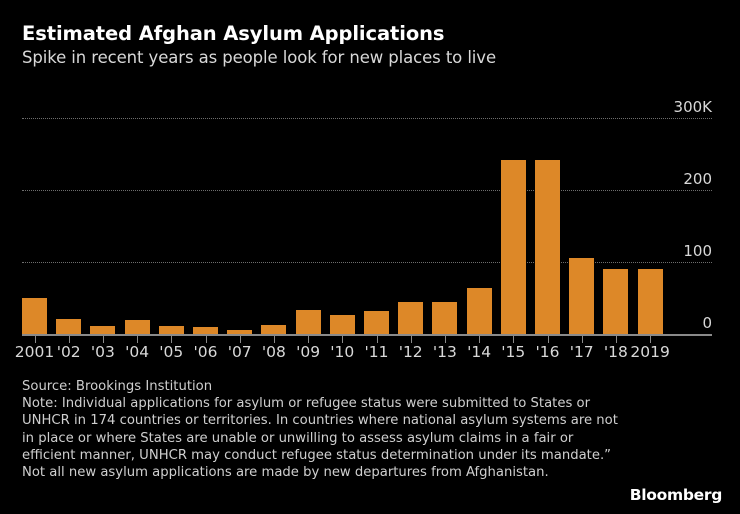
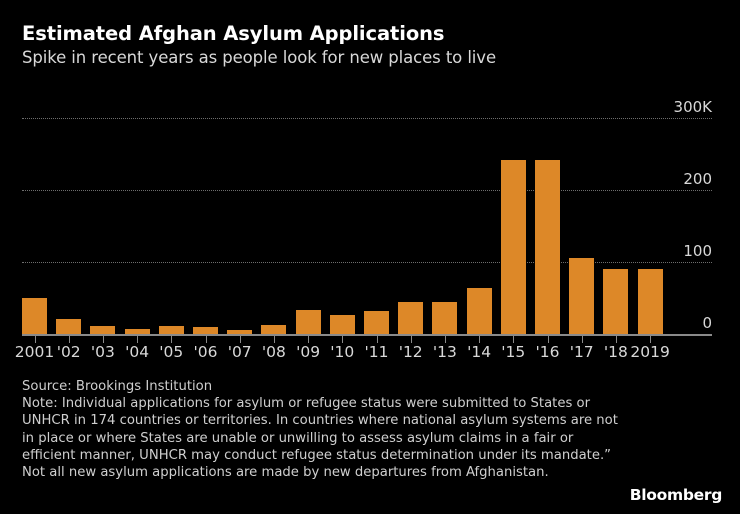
'04: 20K -> 10K
